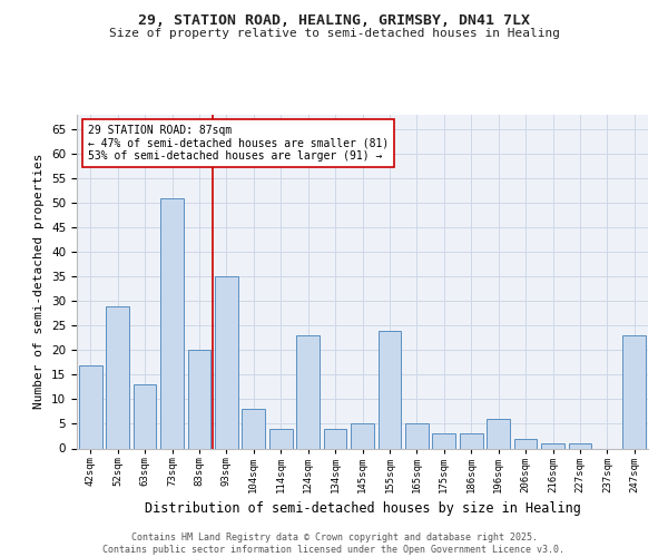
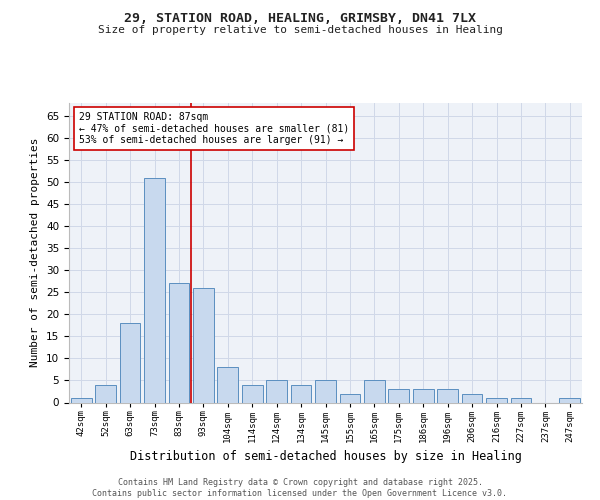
42sqm: 17 -> 1
52sqm: 29 -> 4
63sqm: 13 -> 18
83sqm: 20 -> 27
93sqm: 35 -> 26
124sqm: 23 -> 5
155sqm: 24 -> 2
196sqm: 6 -> 3
247sqm: 23 -> 1
